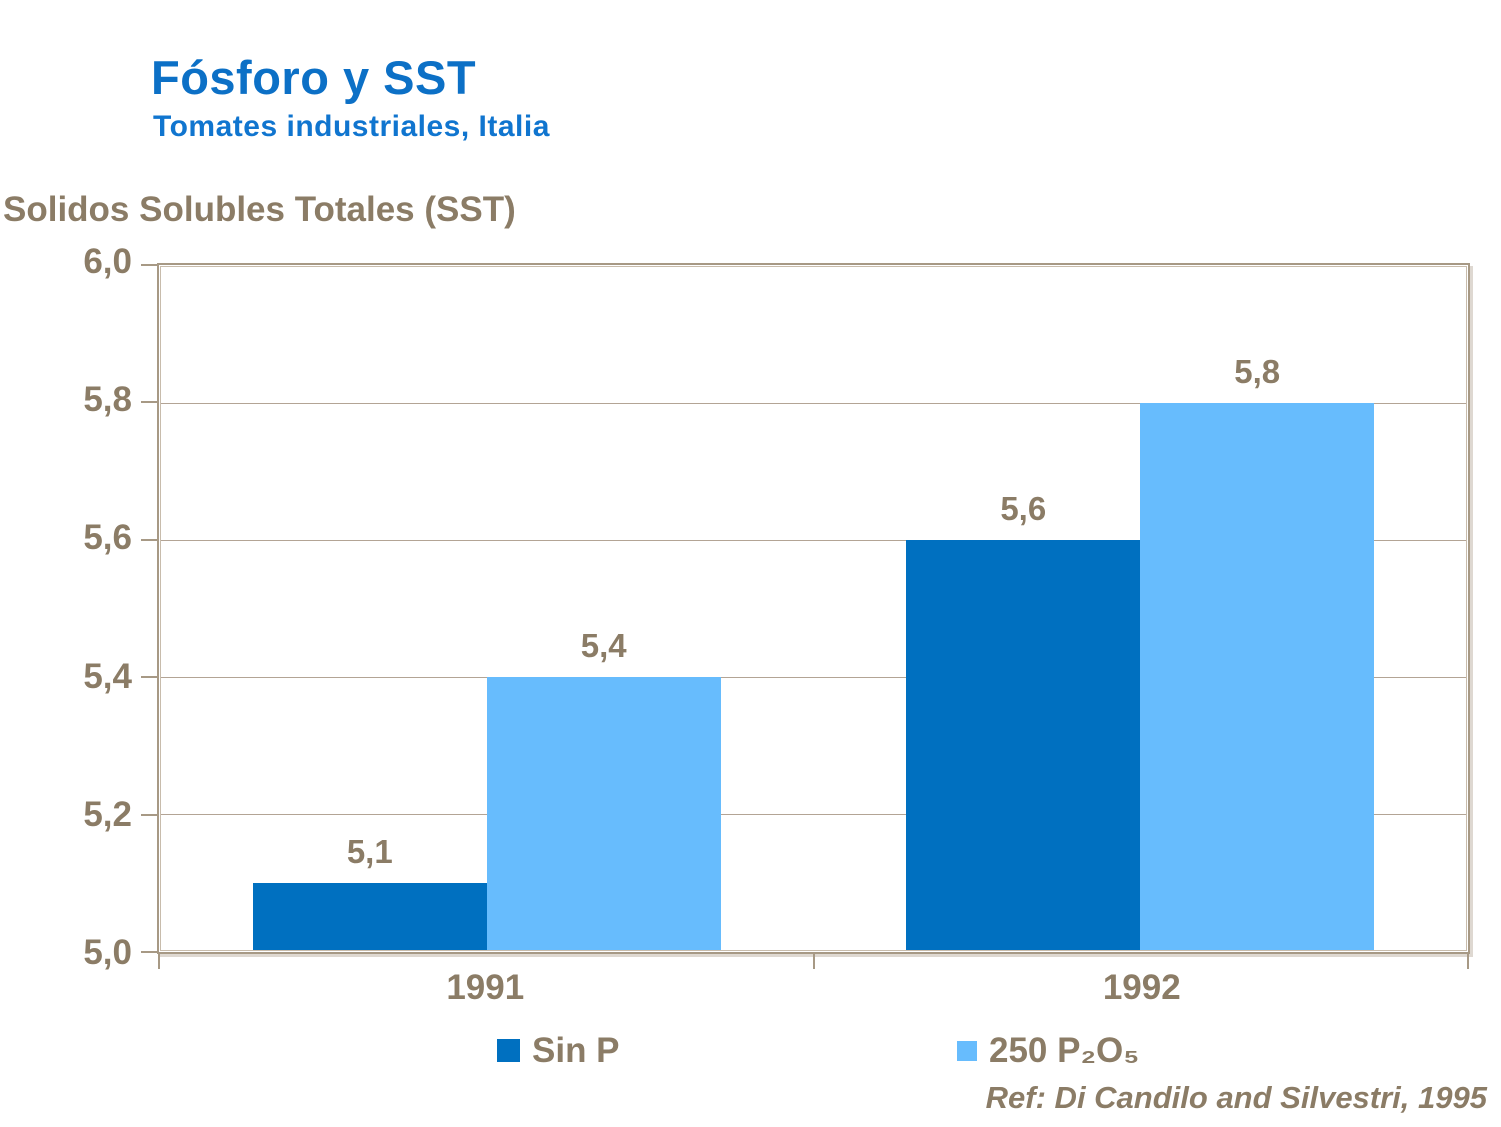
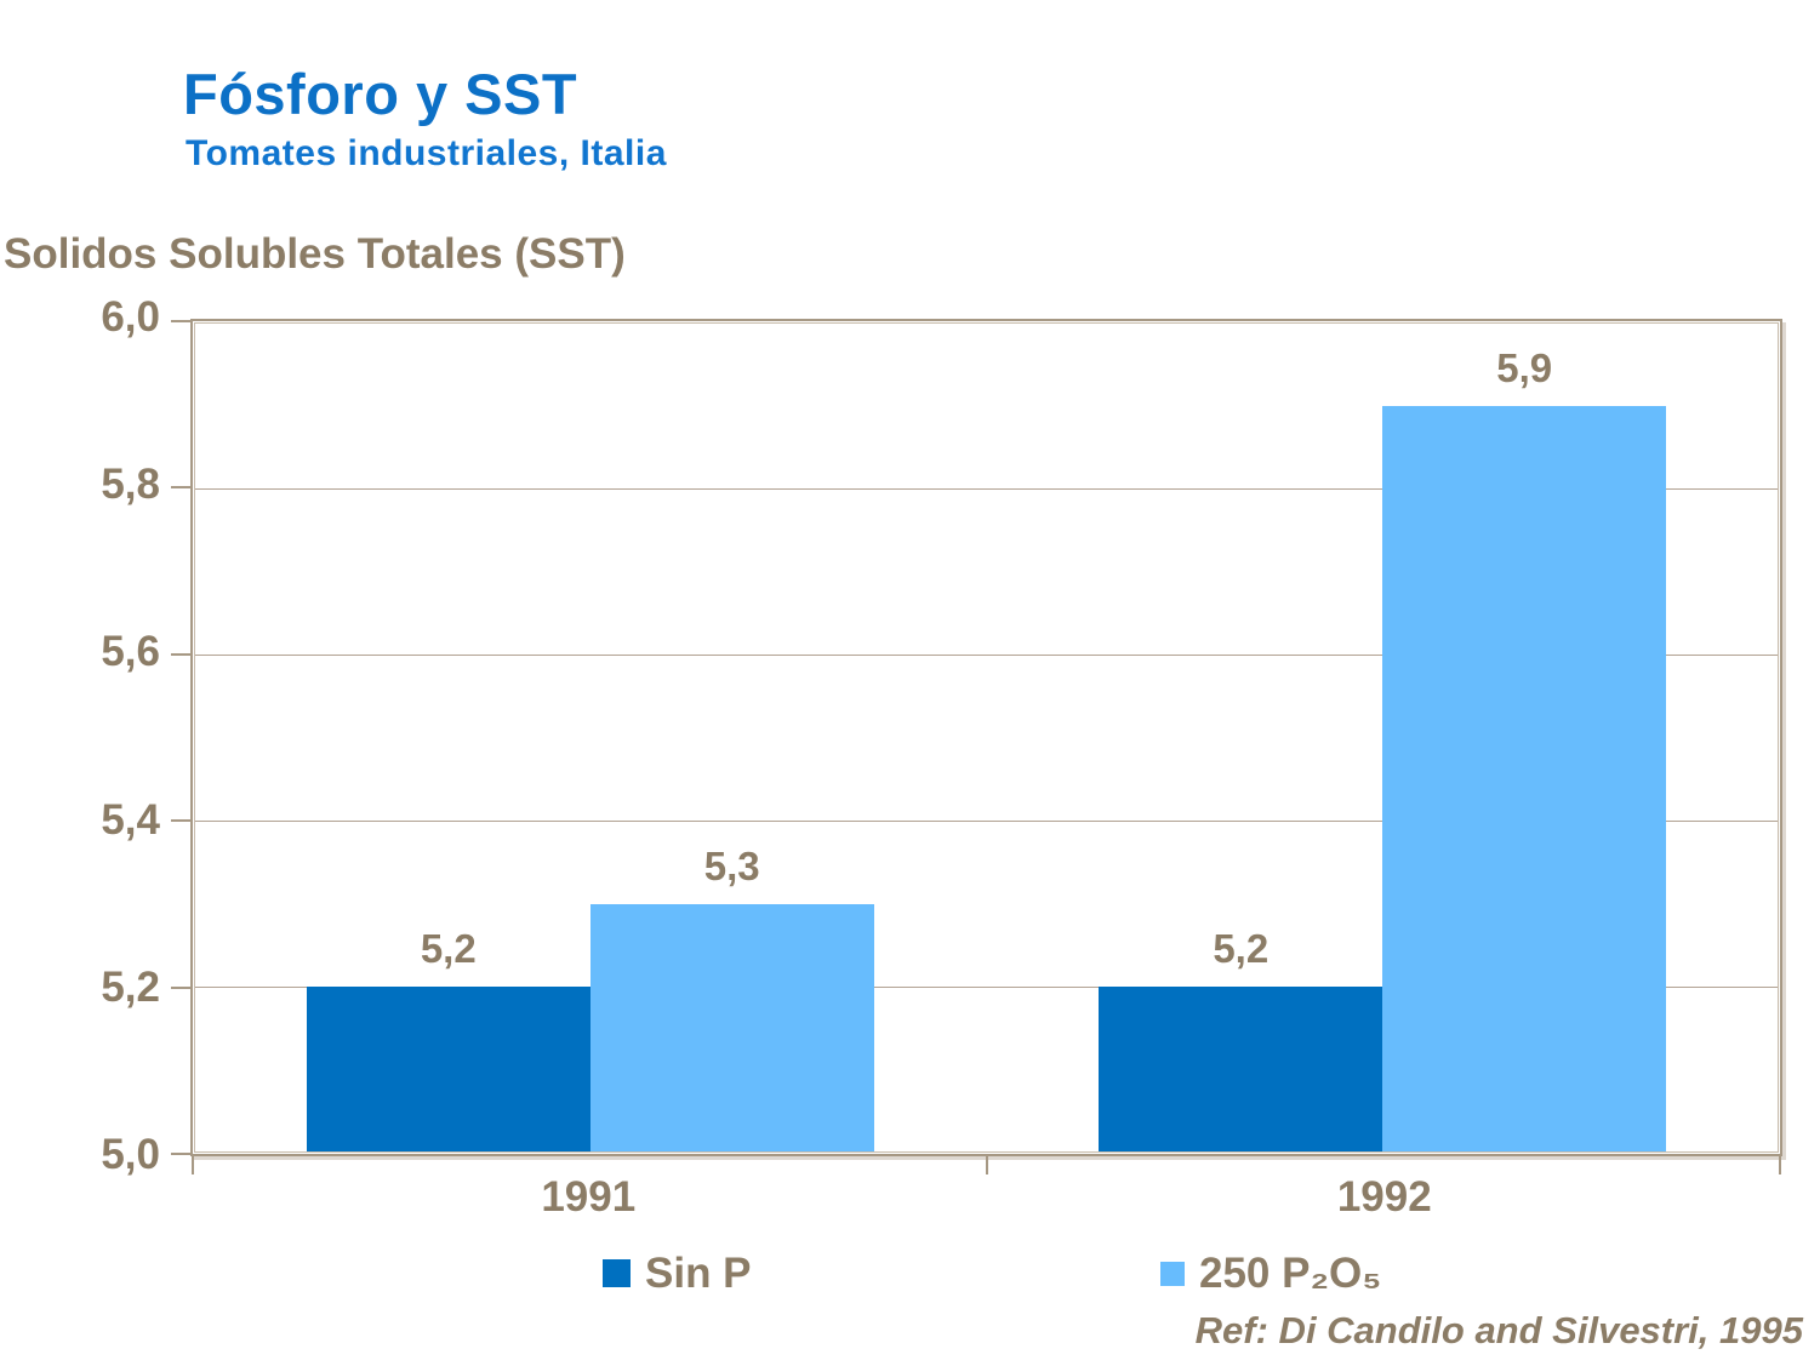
Sin P/1991: 5,1 -> 5,2
250 P₂O₅/1991: 5,4 -> 5,3
Sin P/1992: 5,6 -> 5,2
250 P₂O₅/1992: 5,8 -> 5,9
